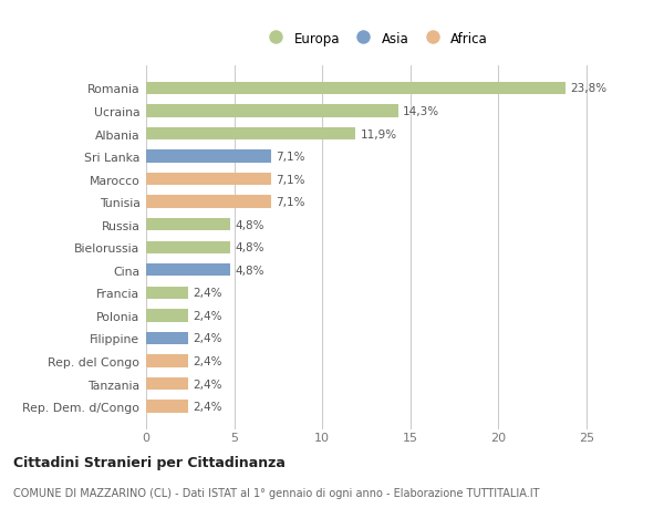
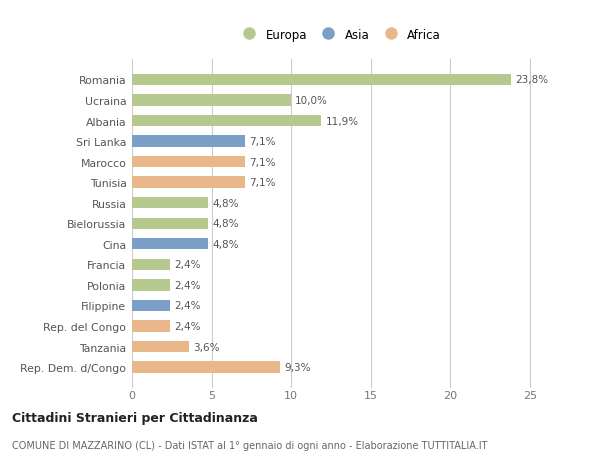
Ucraina: 14,3% -> 10,0%
Tanzania: 2,4% -> 3,6%
Rep. Dem. d/Congo: 2,4% -> 9,3%
